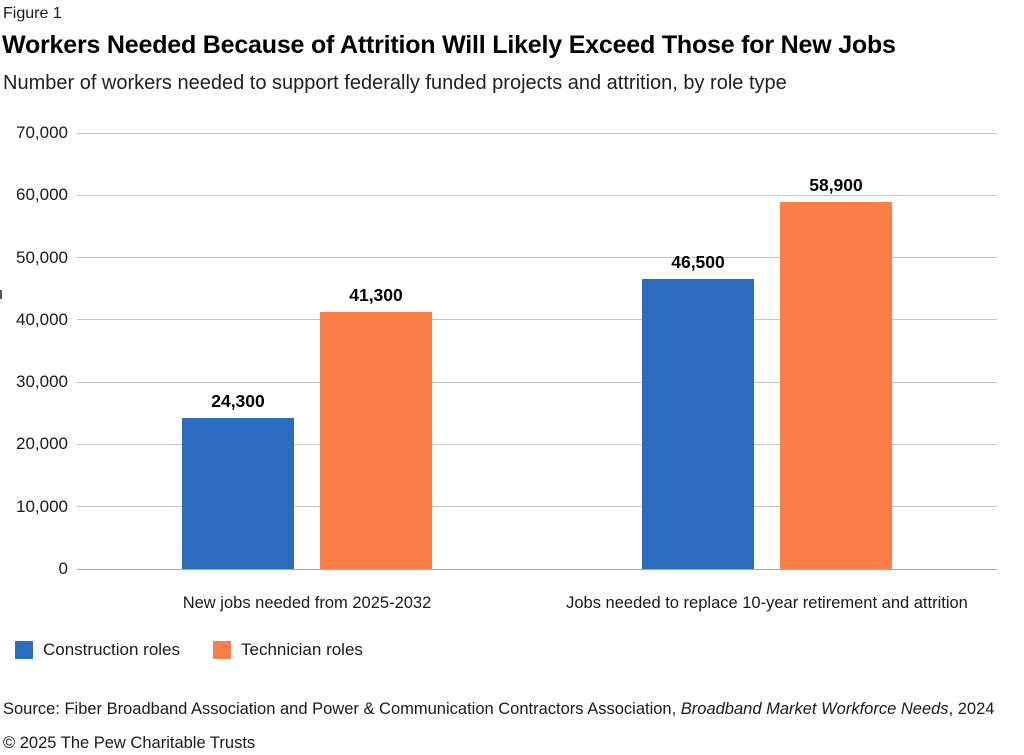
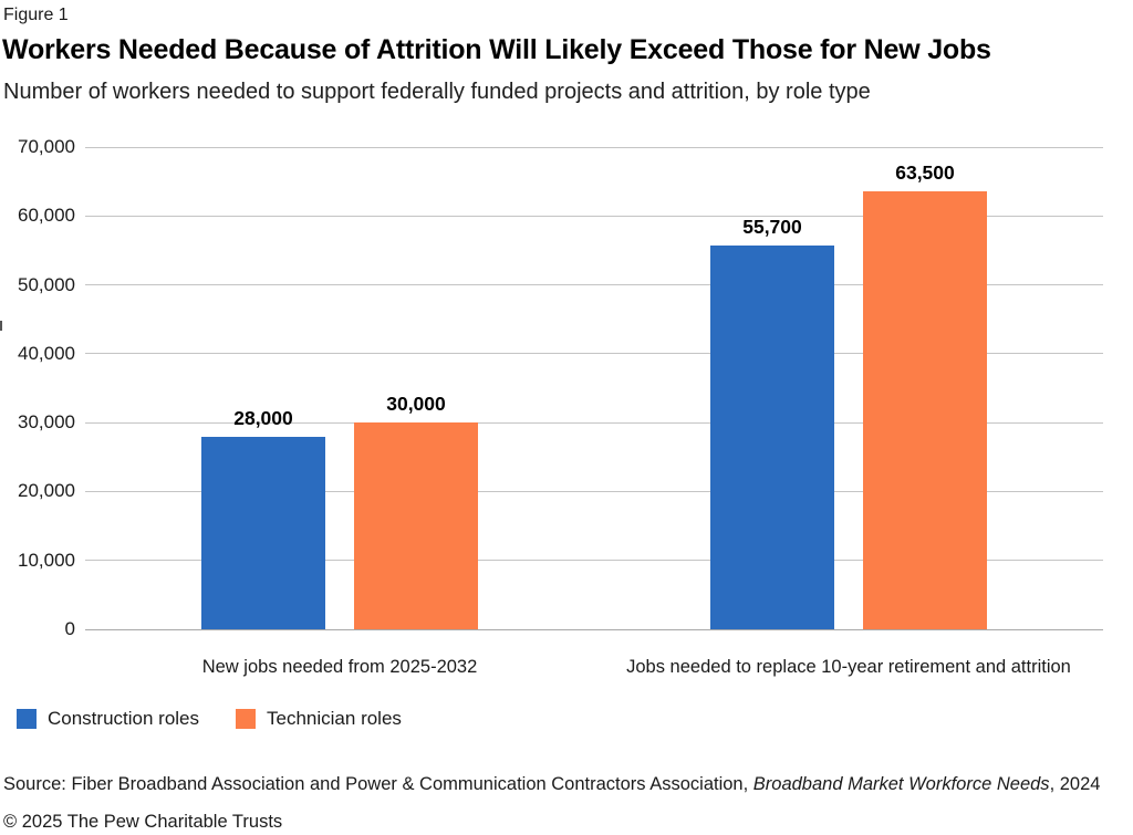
Construction roles/New jobs needed from 2025-2032: 24,300 -> 28,000
Technician roles/New jobs needed from 2025-2032: 41,300 -> 30,000
Construction roles/Jobs needed to replace 10-year retirement and attrition: 46,500 -> 55,700
Technician roles/Jobs needed to replace 10-year retirement and attrition: 58,900 -> 63,500
